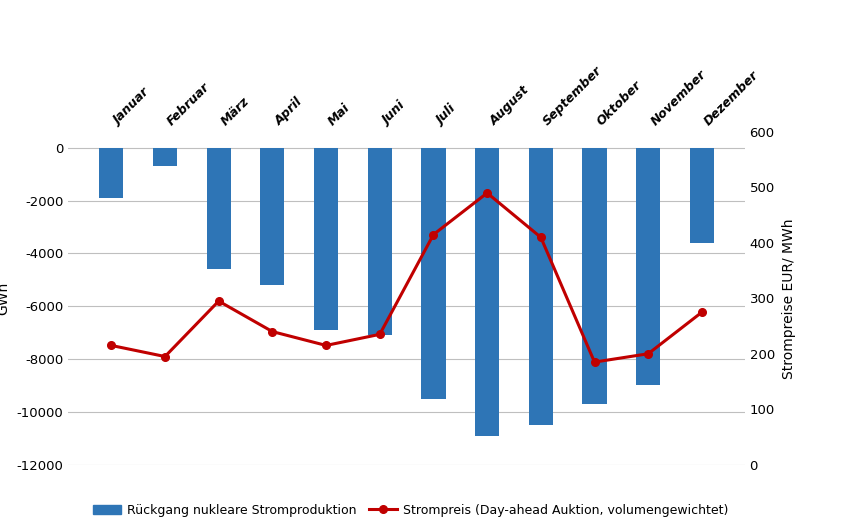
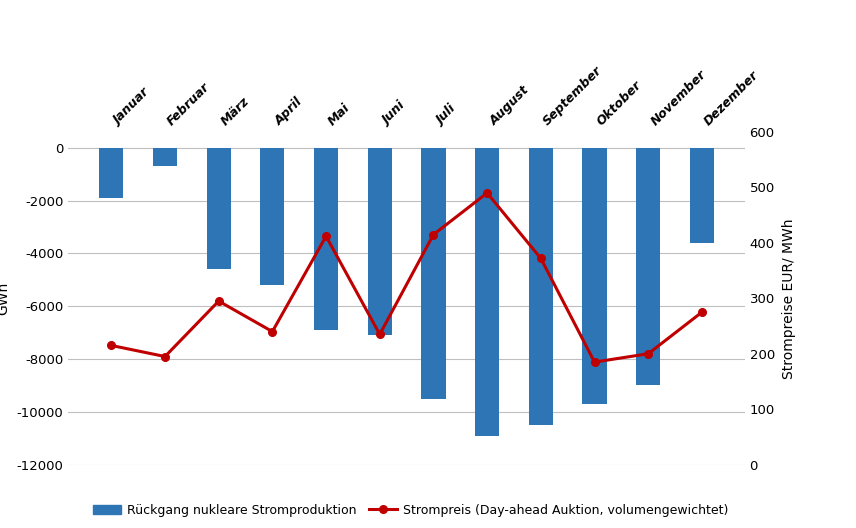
Strompreis (Day-ahead Auktion, volumengewichtet)/Mai: 215 -> 412
Strompreis (Day-ahead Auktion, volumengewichtet)/September: 410 -> 372
